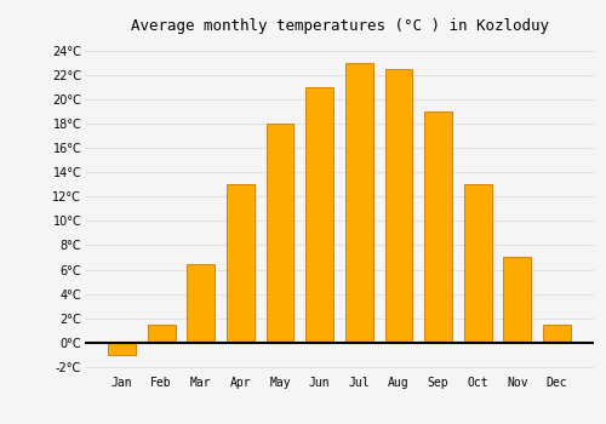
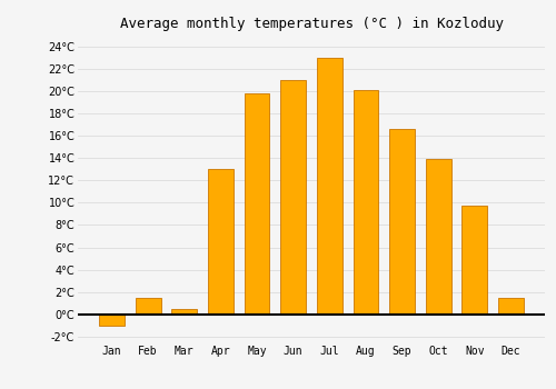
Mar: 6.5°C -> 0.5°C
May: 18.0°C -> 19.8°C
Aug: 22.5°C -> 20.1°C
Sep: 19.0°C -> 16.6°C
Oct: 13.0°C -> 13.9°C
Nov: 7.0°C -> 9.7°C
